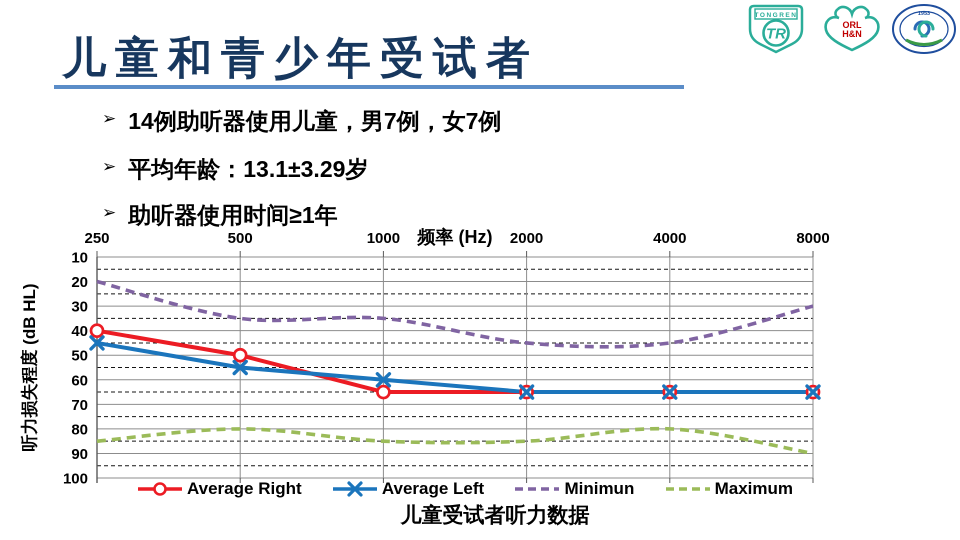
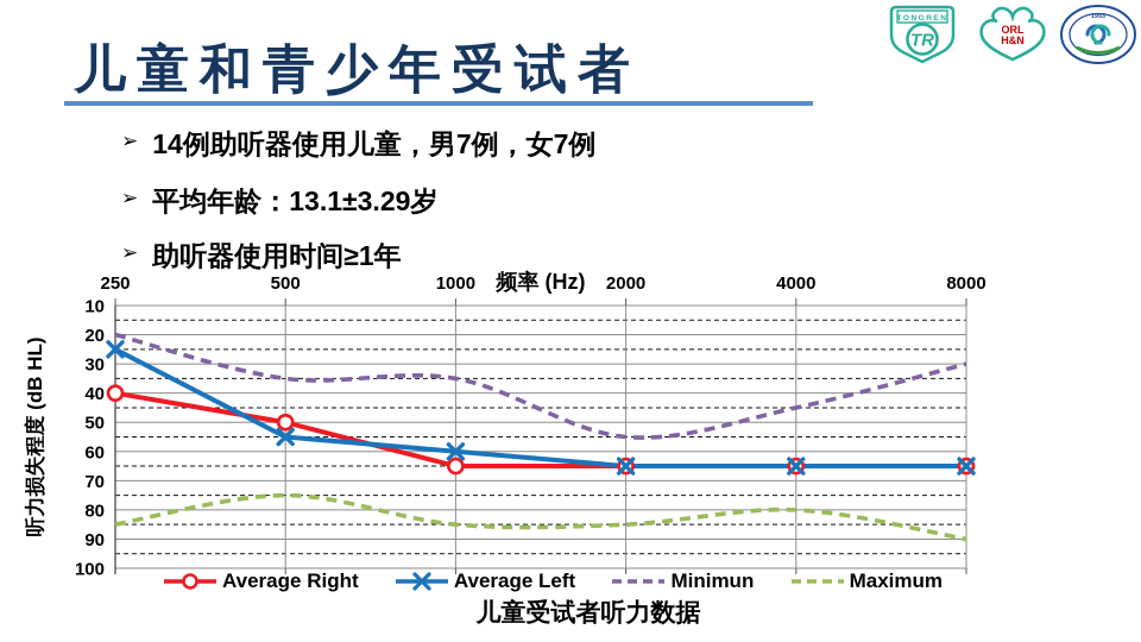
Average Left/250: 45 -> 25
Maximum/500: 80 -> 75
Minimun/2000: 45 -> 55
